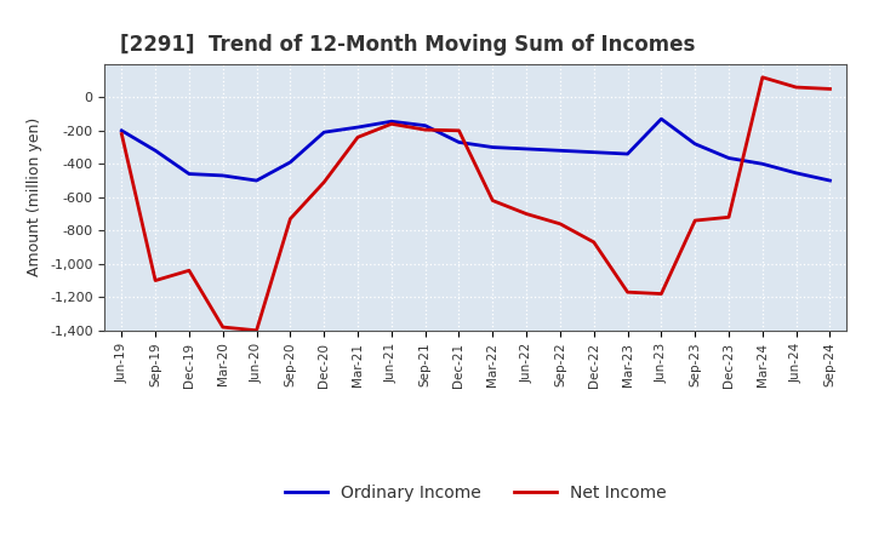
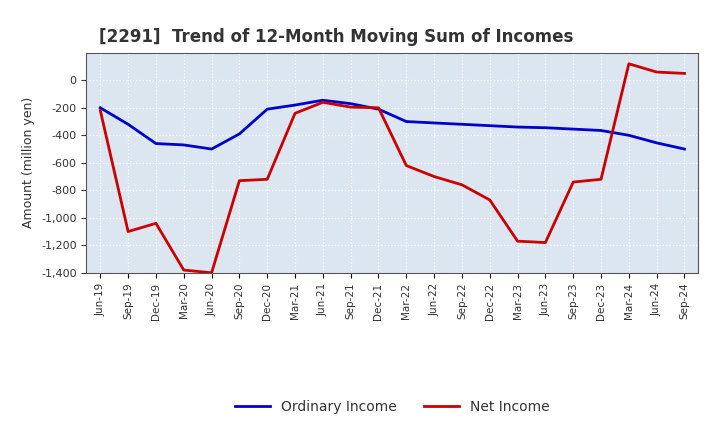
Net Income/Dec-20: -510 -> -720
Ordinary Income/Dec-21: -270 -> -210
Ordinary Income/Jun-23: -130 -> -340
Ordinary Income/Sep-23: -280 -> -360
